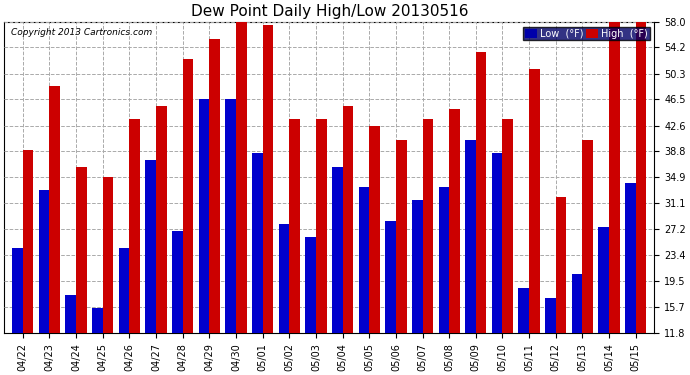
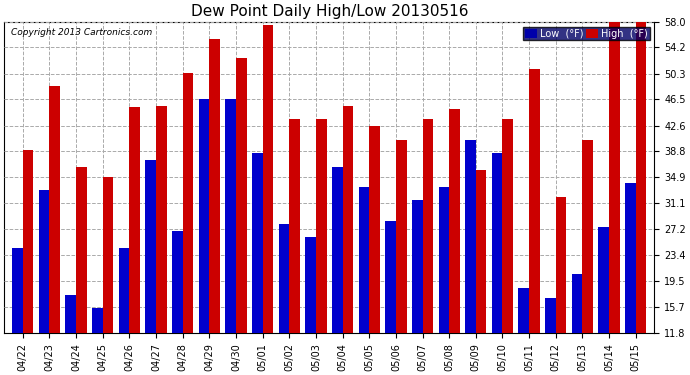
High (°F)/04/26: 43.5 -> 45.4
High (°F)/04/28: 52.5 -> 50.4
High (°F)/04/30: 58.0 -> 52.6
High (°F)/05/09: 53.5 -> 36.0
